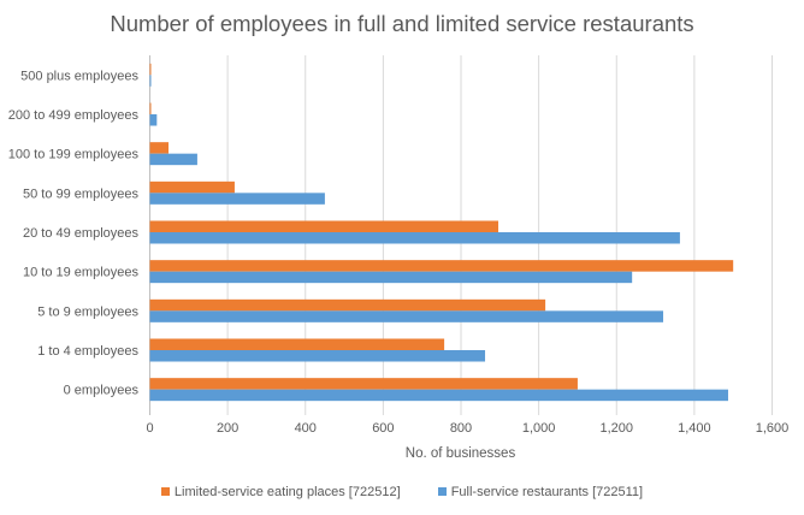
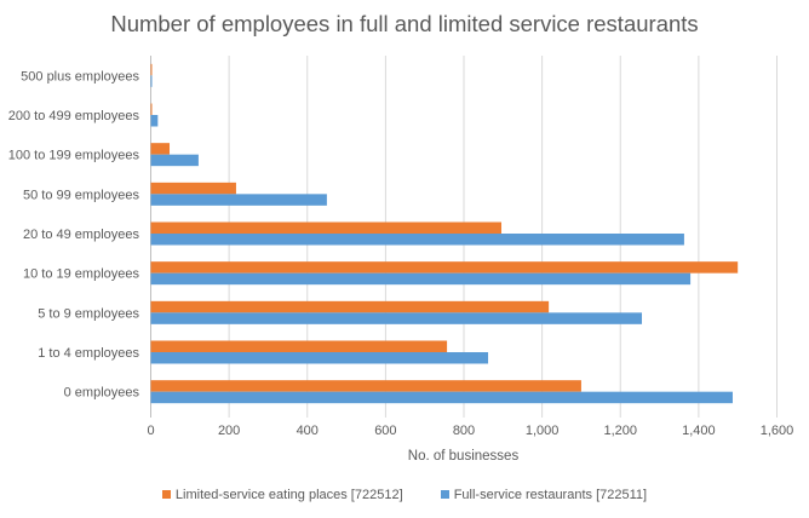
Full-service restaurants [722511]/5 to 9 employees: 1320 -> 1260
Full-service restaurants [722511]/10 to 19 employees: 1240 -> 1380
